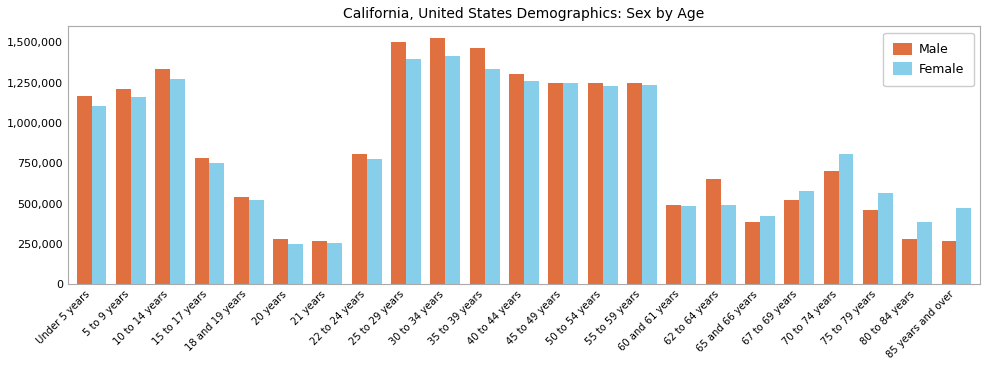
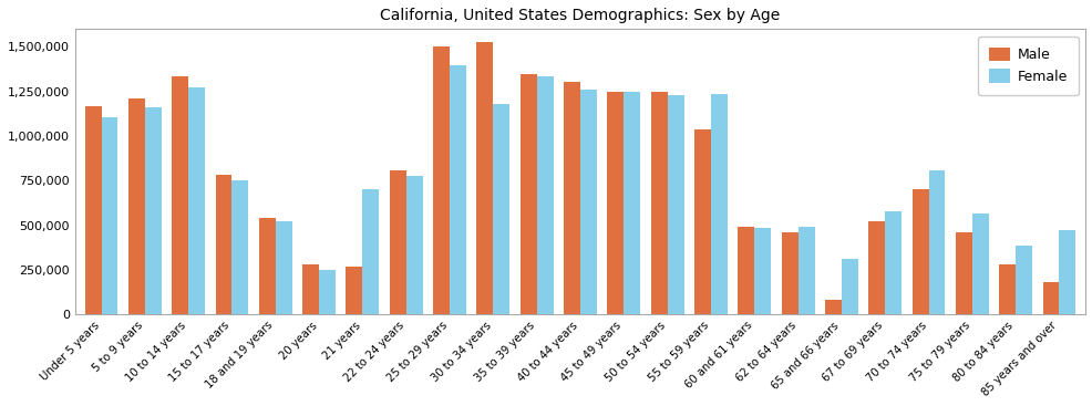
Female/21 years: 260,000 -> 700,000
Female/30 to 34 years: 1,420,000 -> 1,180,000
Male/35 to 39 years: 1,460,000 -> 1,350,000
Male/55 to 59 years: 1,250,000 -> 1,040,000
Male/62 to 64 years: 650,000 -> 460,000
Male/65 and 66 years: 380,000 -> 80,000
Female/65 and 66 years: 420,000 -> 310,000
Male/85 years and over: 270,000 -> 180,000
